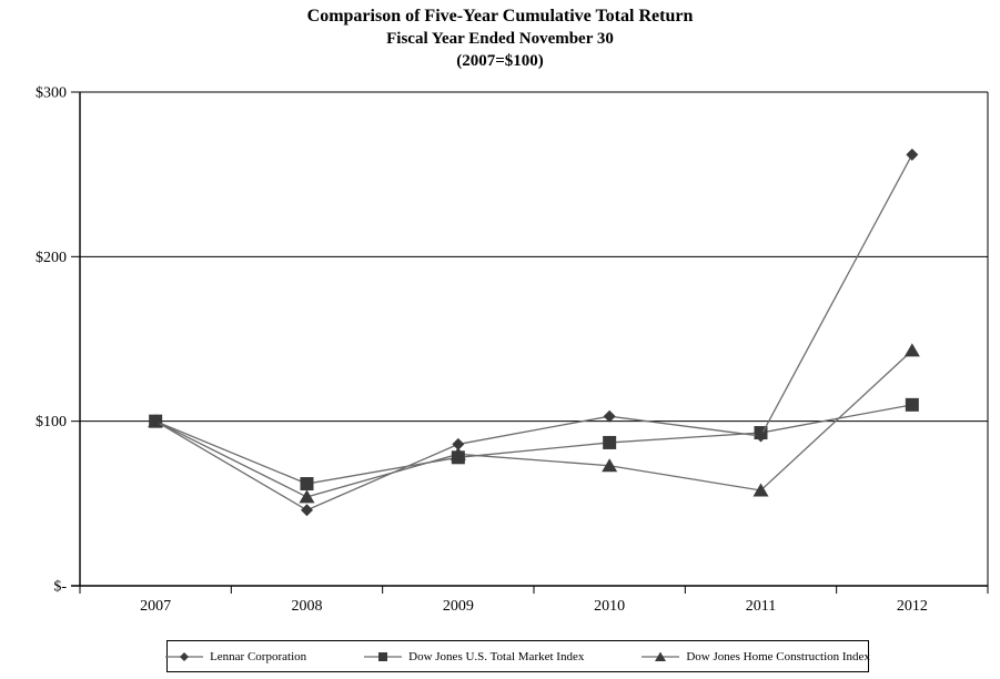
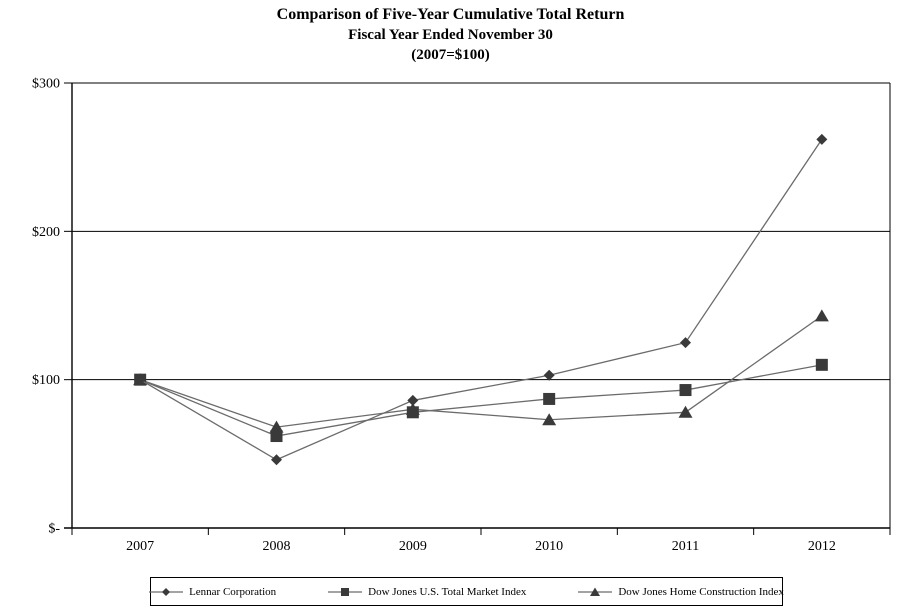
Dow Jones Home Construction Index/2008: $54 -> $68
Lennar Corporation/2011: $91 -> $125
Dow Jones Home Construction Index/2011: $58 -> $78
